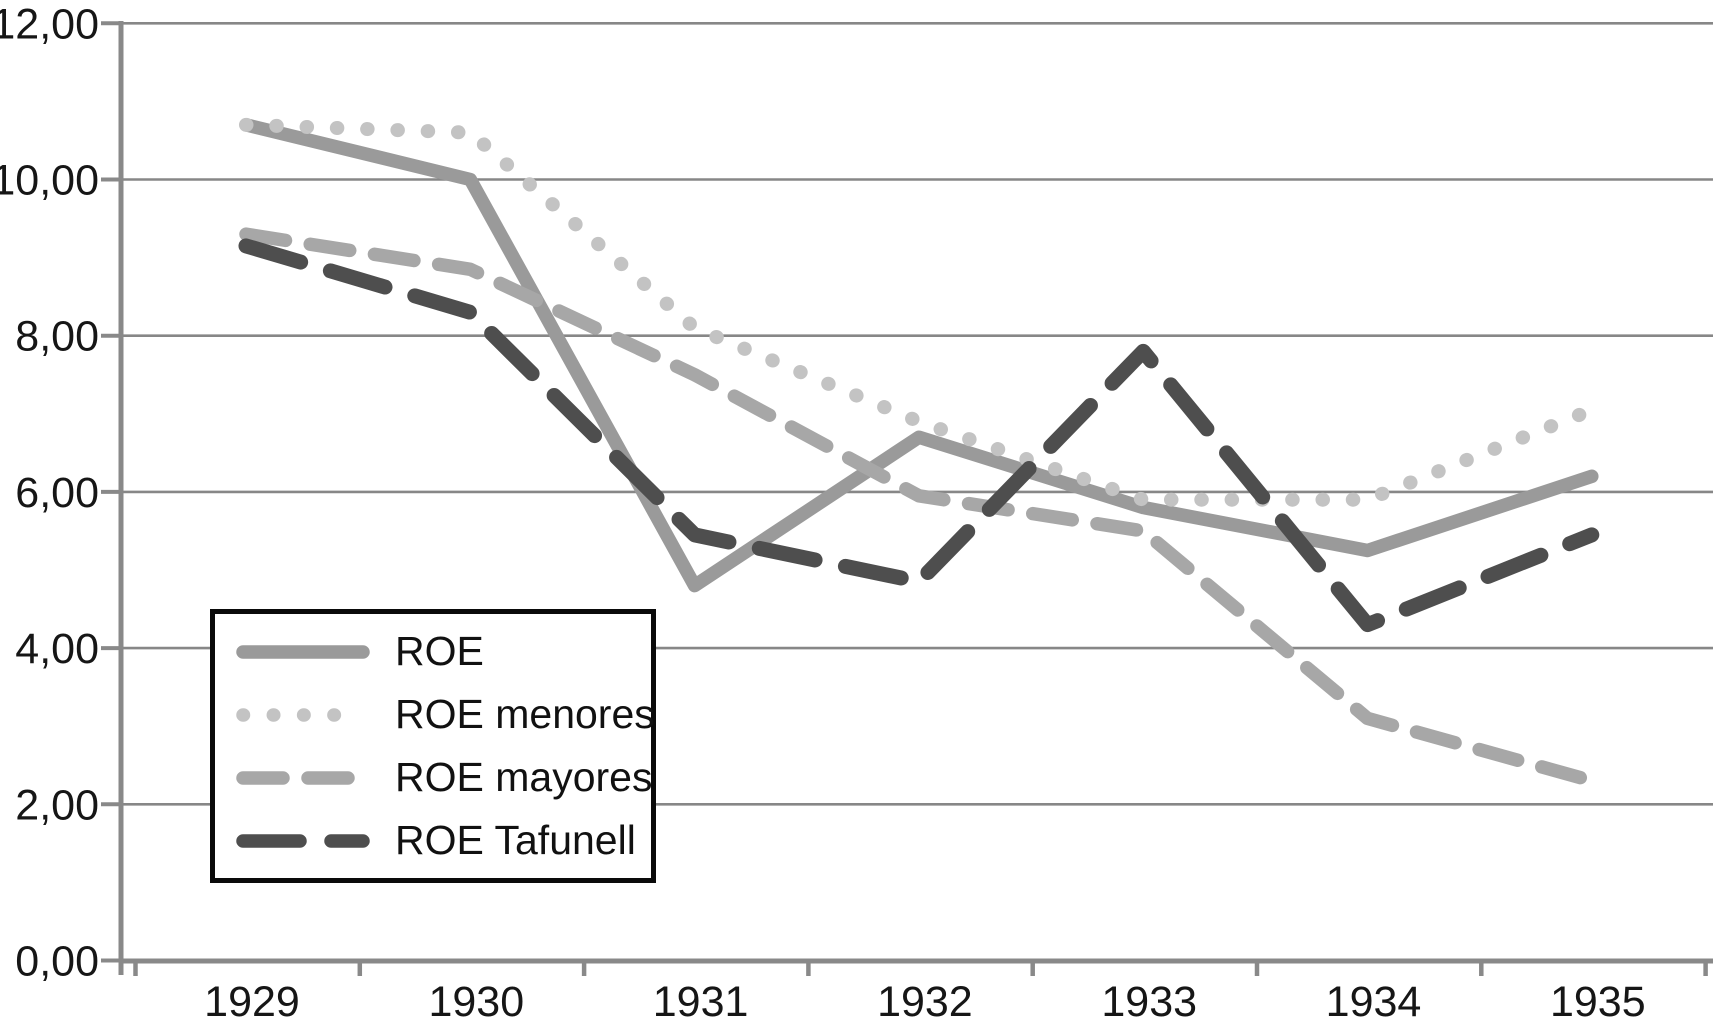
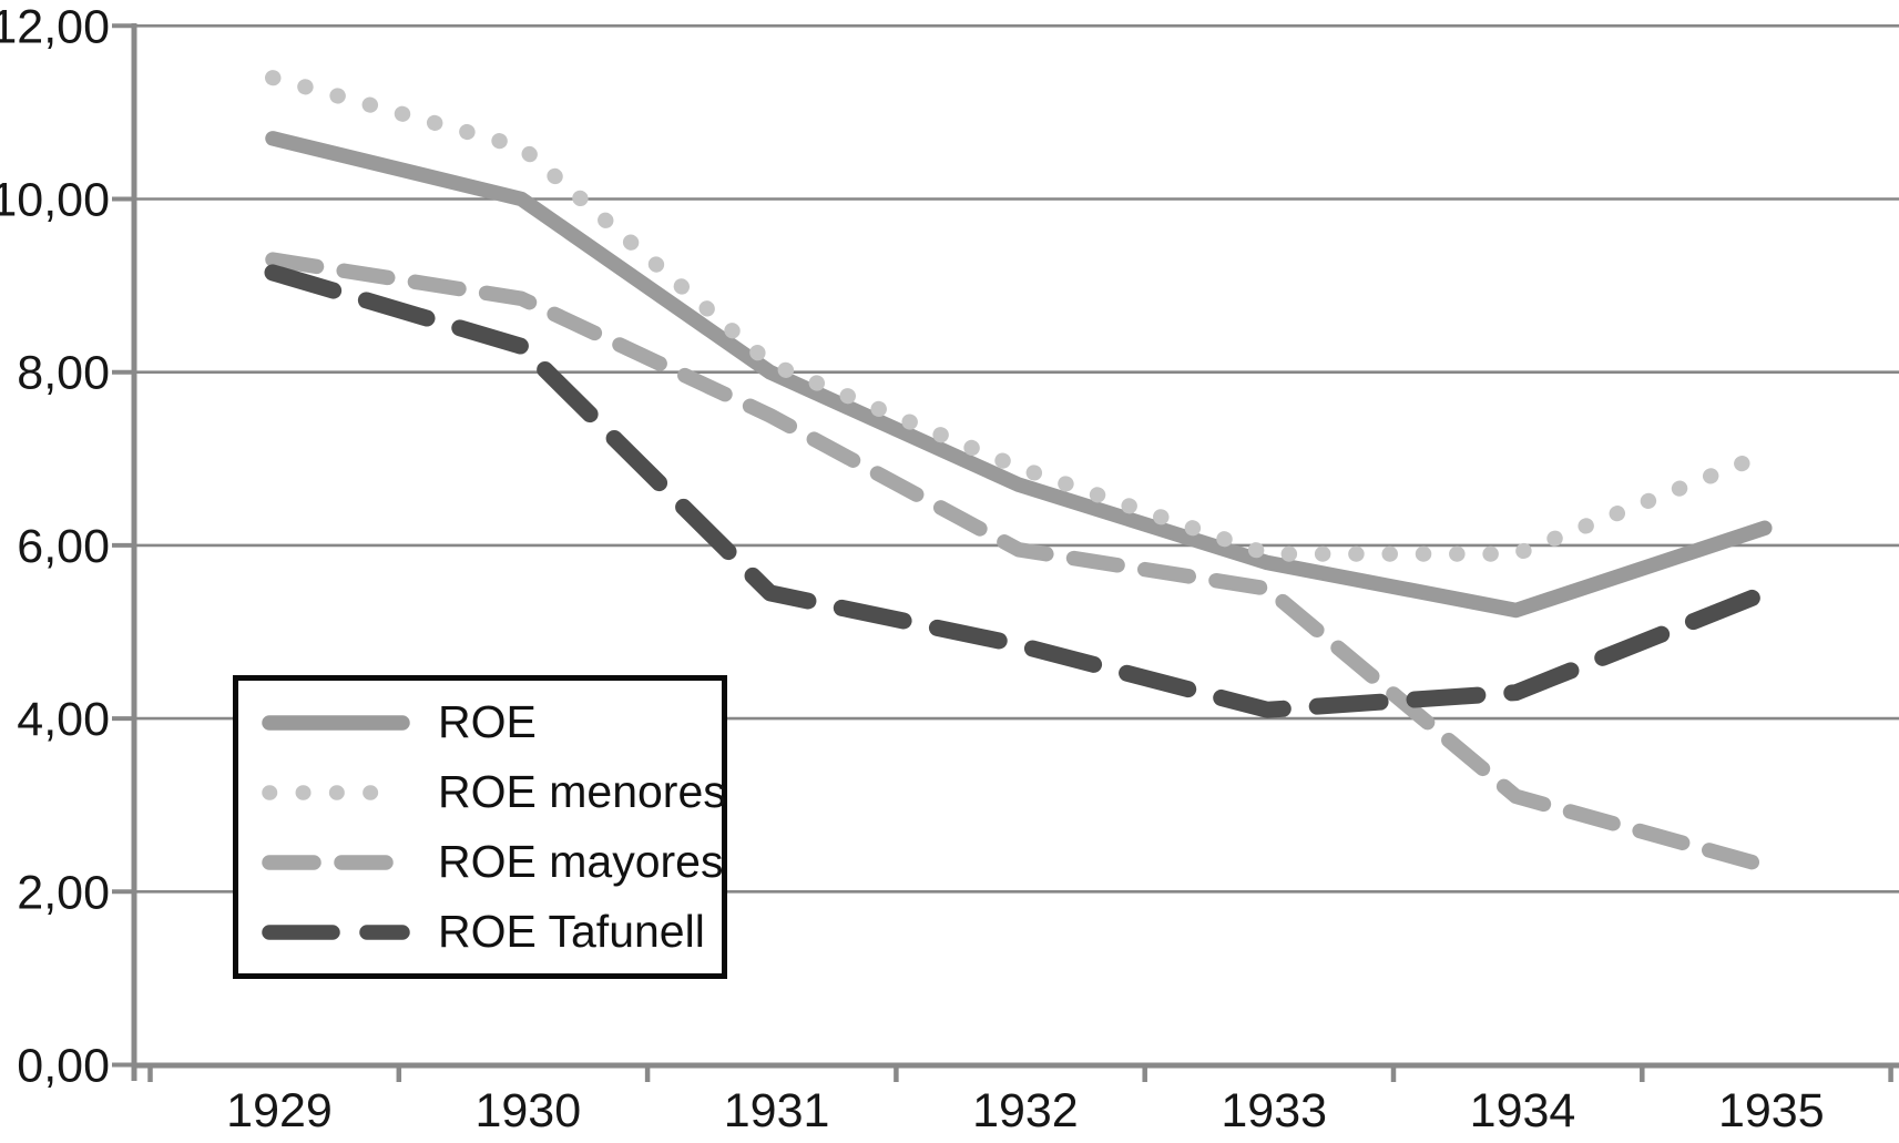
ROE menores/1929: 10,7 -> 11,4
ROE/1931: 4,8 -> 8,0
ROE Tafunell/1933: 7,8 -> 4,1
